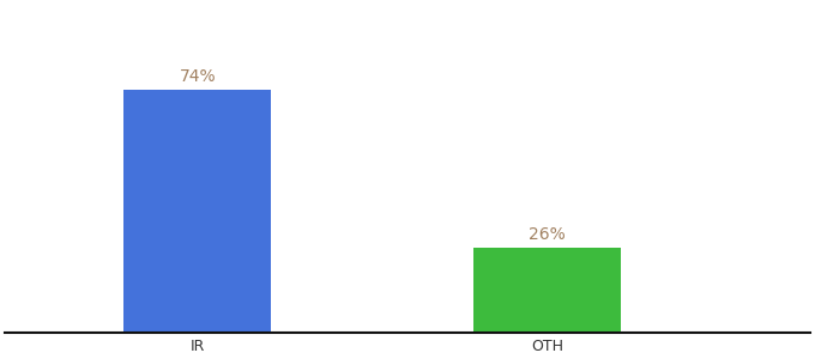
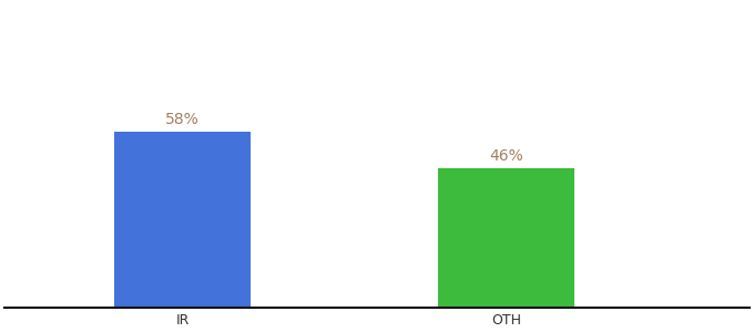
IR: 74% -> 58%
OTH: 26% -> 46%
